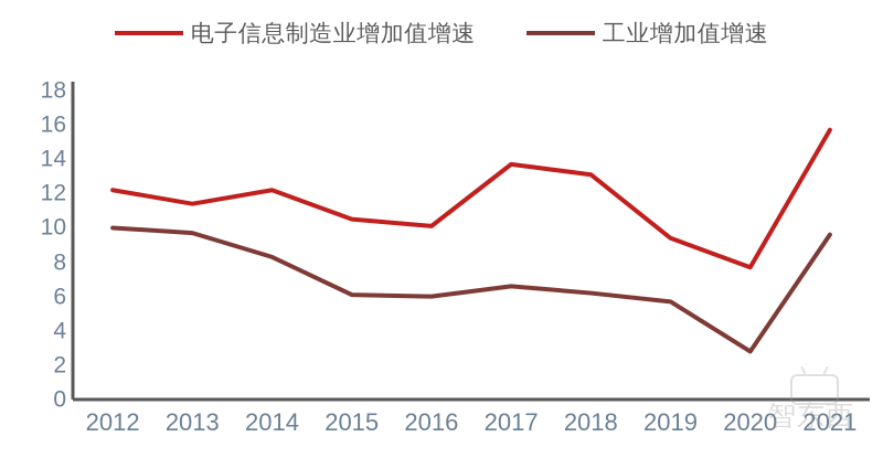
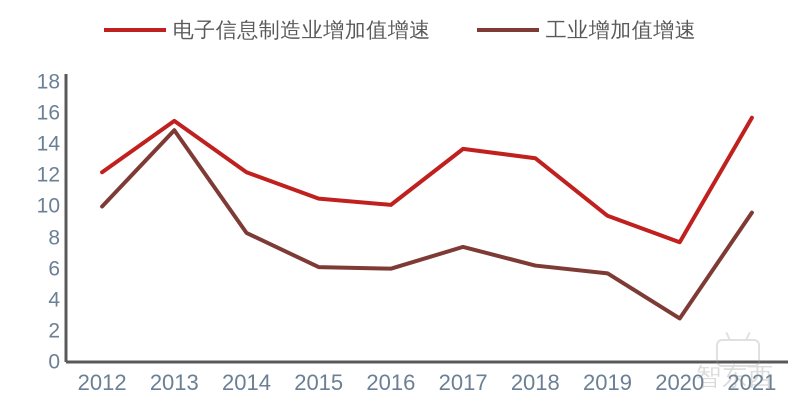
电子信息制造业增加值增速/2013: 11.4 -> 15.5
工业增加值增速/2013: 9.7 -> 14.9
工业增加值增速/2017: 6.6 -> 7.4
